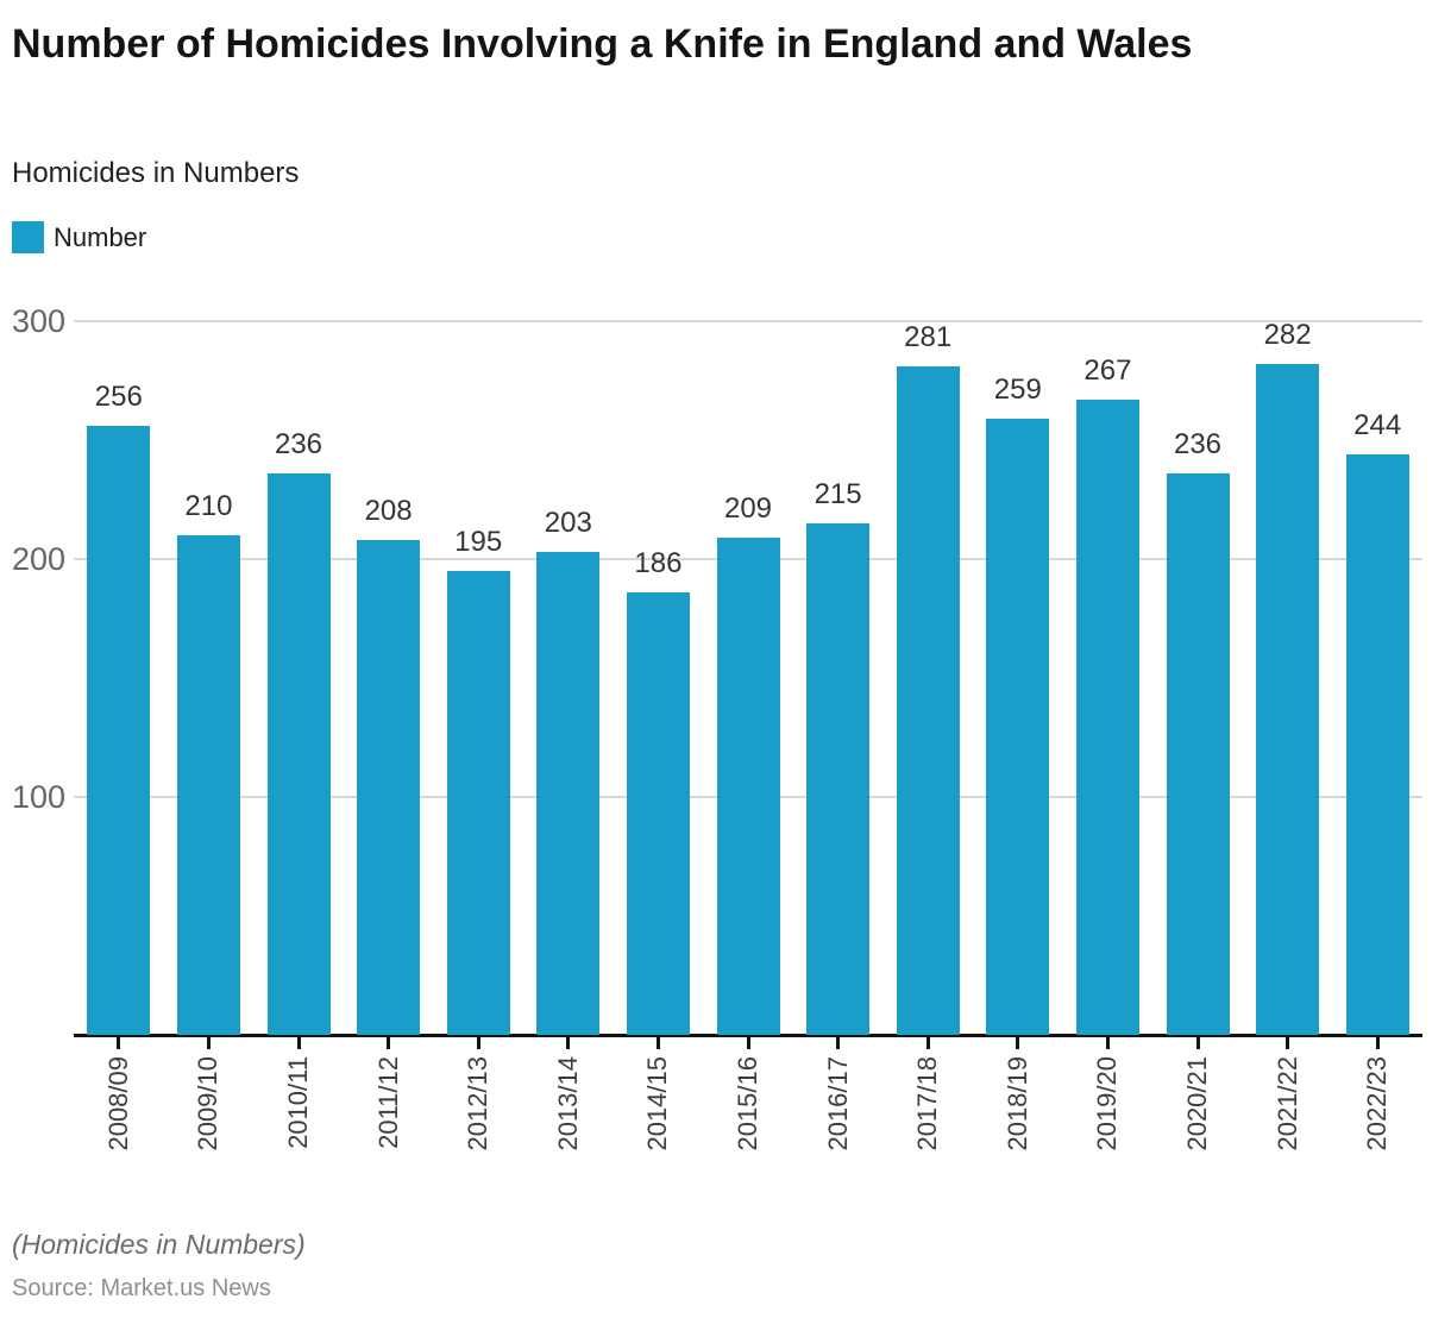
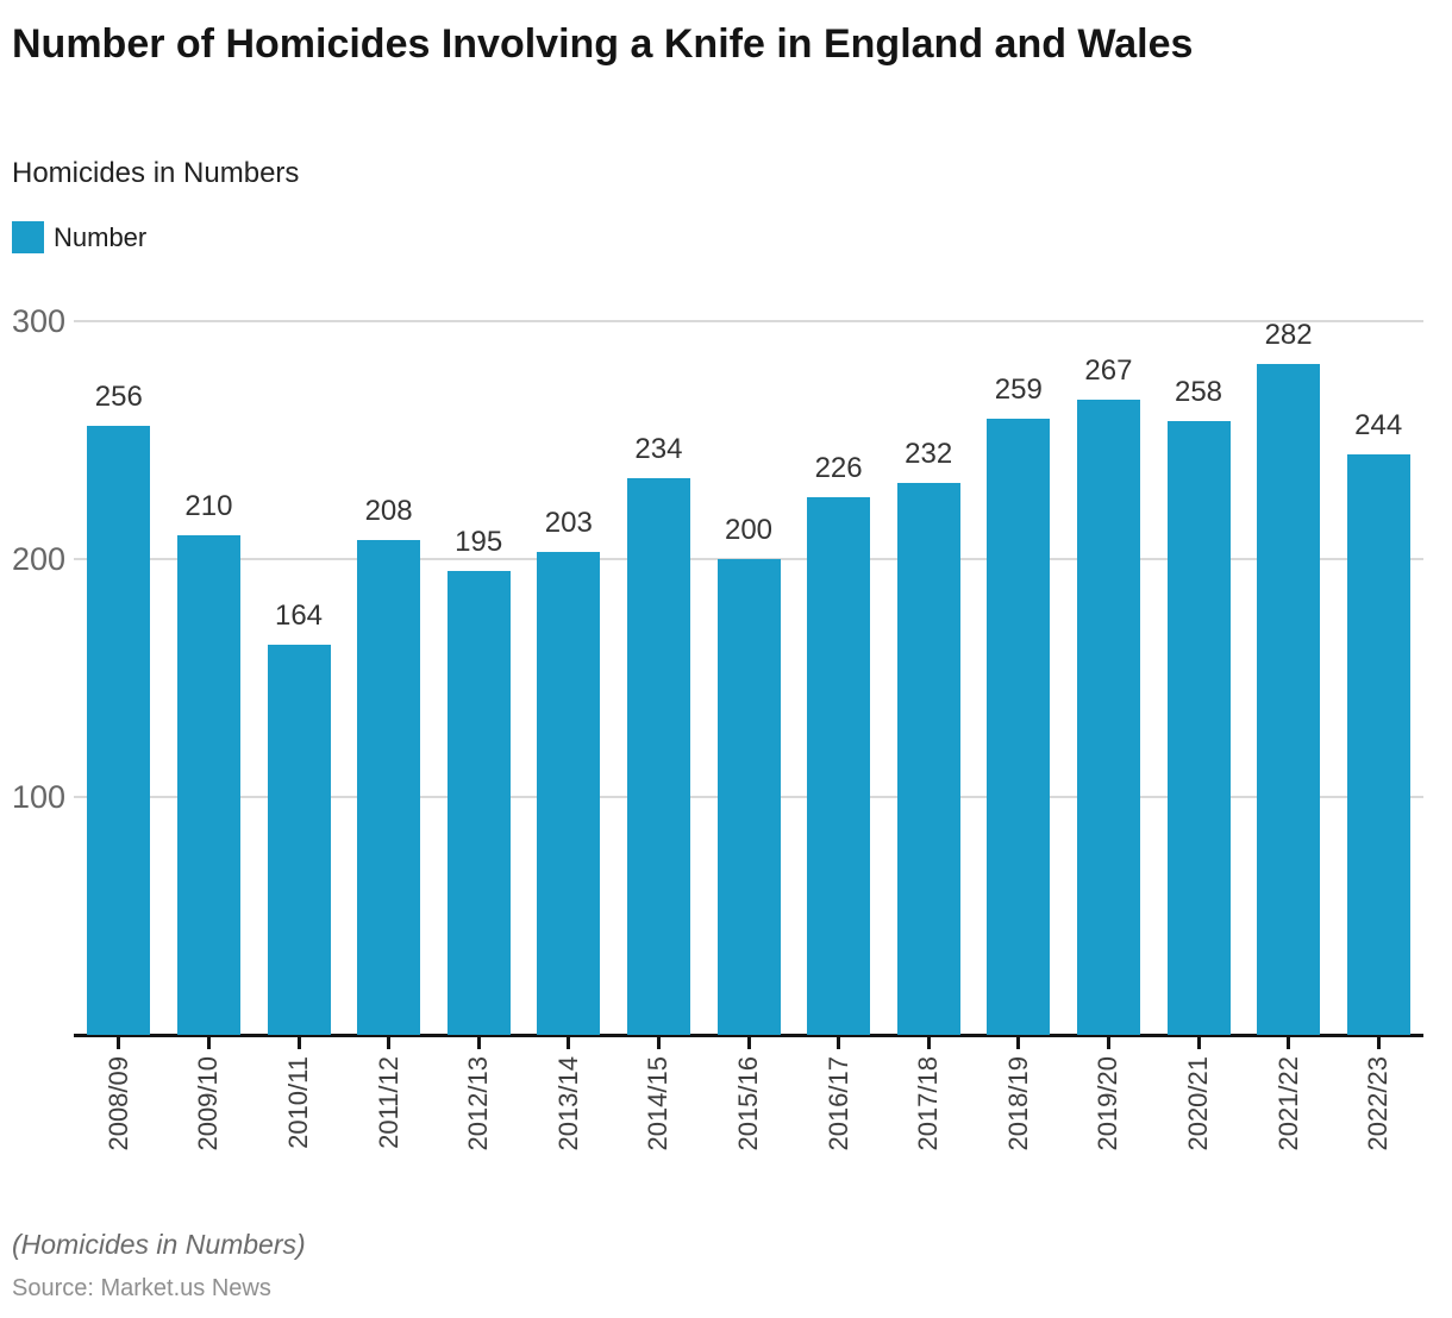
2010/11: 236 -> 164
2014/15: 186 -> 234
2015/16: 209 -> 200
2016/17: 215 -> 226
2017/18: 281 -> 232
2020/21: 236 -> 258
